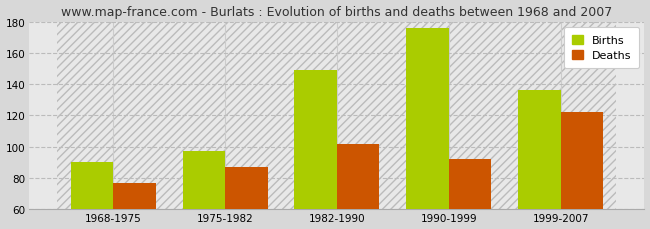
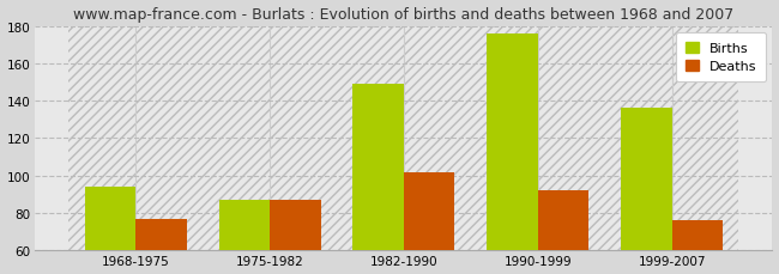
Births/1968-1975: 90 -> 94
Births/1975-1982: 97 -> 87
Deaths/1999-2007: 122 -> 76
